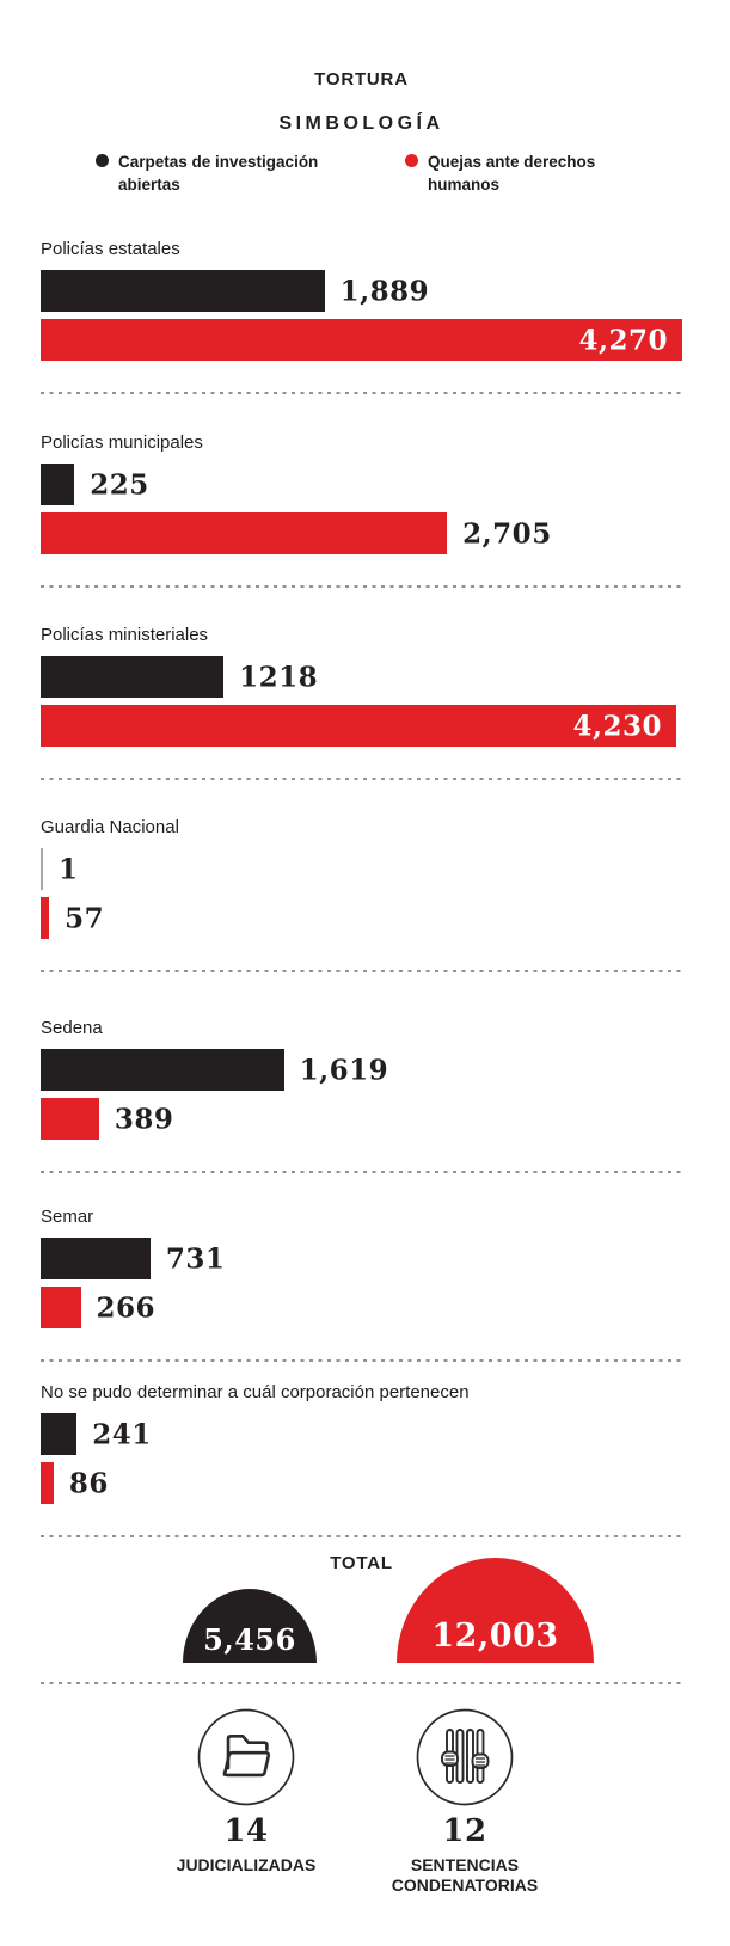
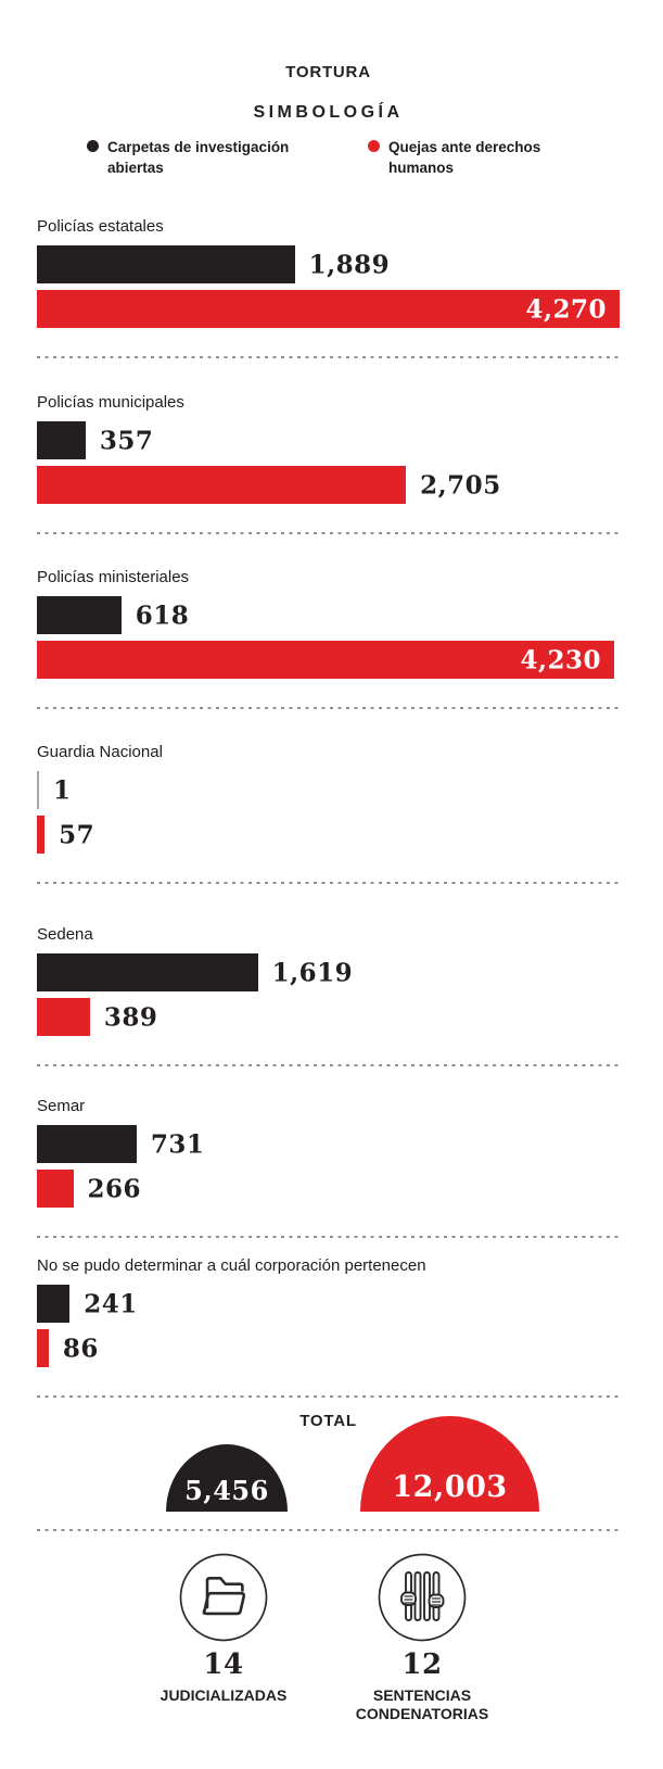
Carpetas de investigación abiertas/Policías municipales: 225 -> 357
Carpetas de investigación abiertas/Policías ministeriales: 1218 -> 618
